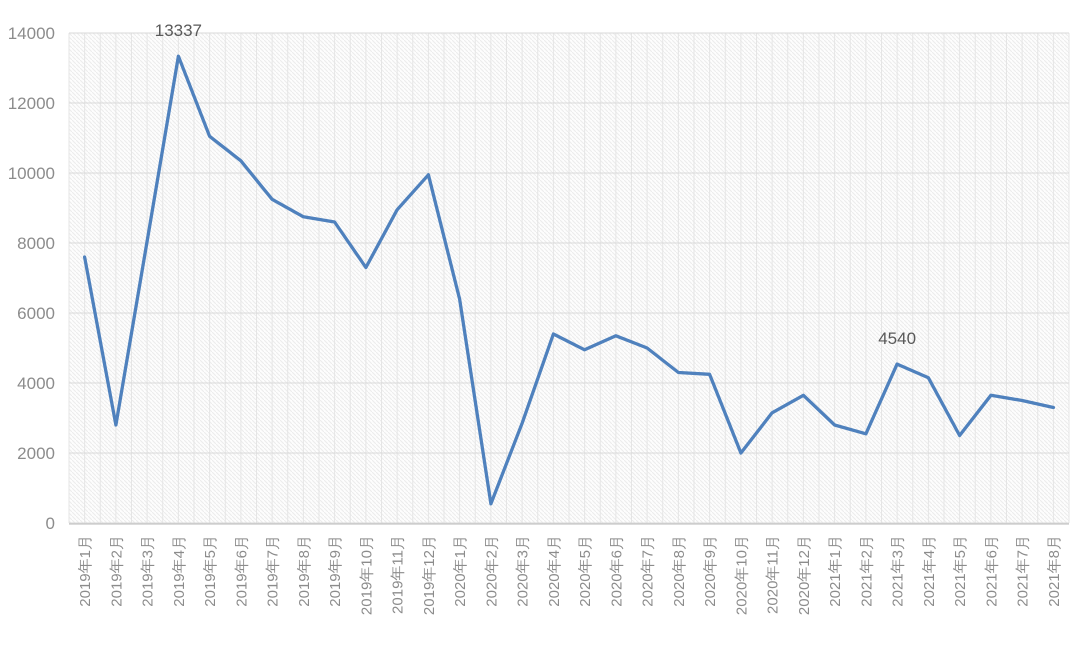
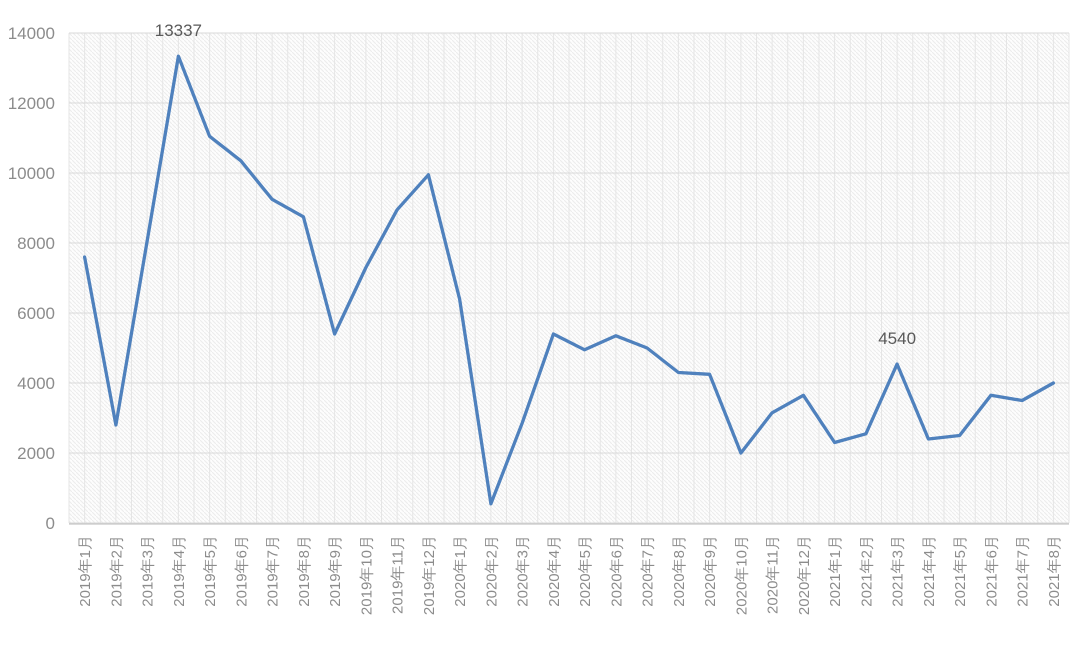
2019年9月: 8600 -> 5400
2021年1月: 2800 -> 2300
2021年4月: 4200 -> 2400
2021年8月: 3300 -> 4000
